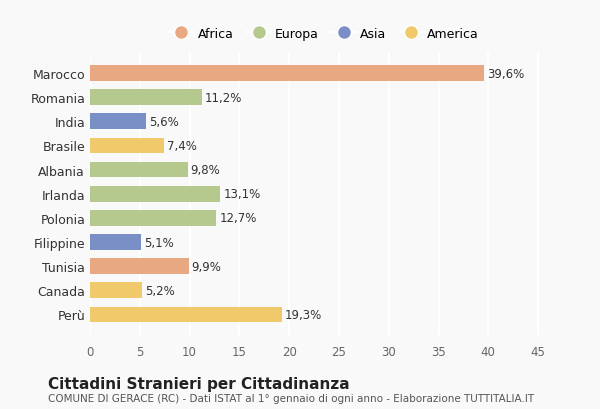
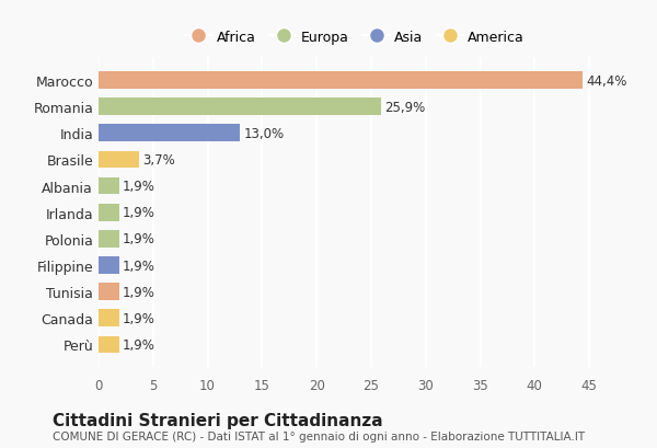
Marocco: 39,6% -> 44,4%
Romania: 11,2% -> 25,9%
India: 5,6% -> 13,0%
Brasile: 7,4% -> 3,7%
Albania: 9,8% -> 1,9%
Irlanda: 13,1% -> 1,9%
Polonia: 12,7% -> 1,9%
Filippine: 5,1% -> 1,9%
Tunisia: 9,9% -> 1,9%
Canada: 5,2% -> 1,9%
Perù: 19,3% -> 1,9%
